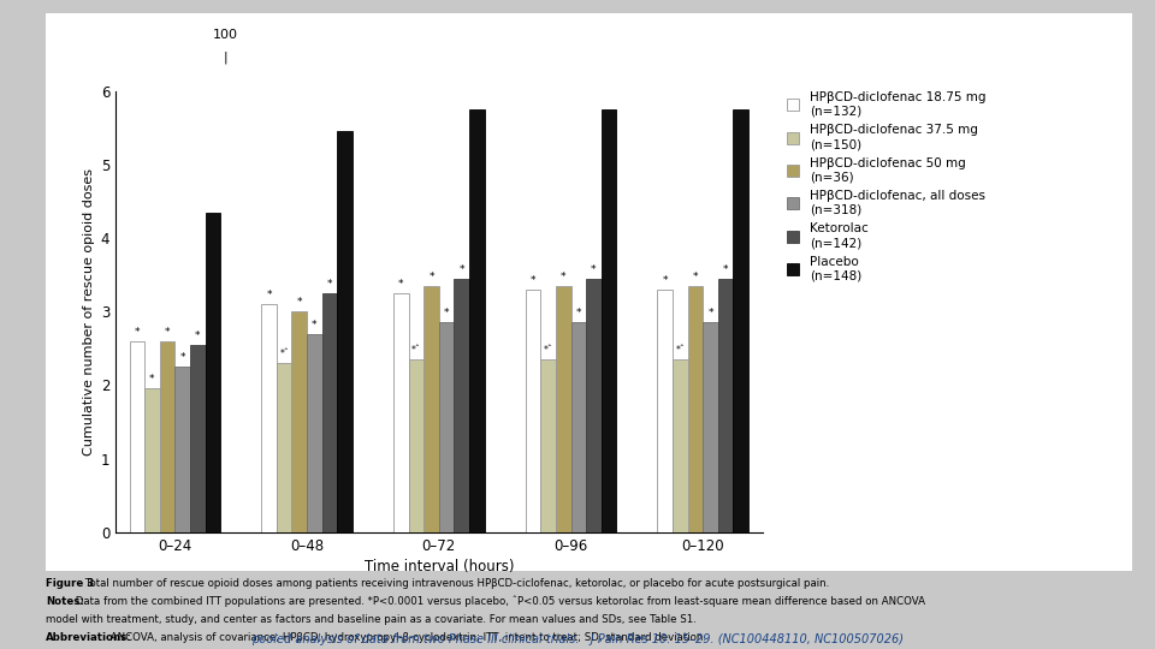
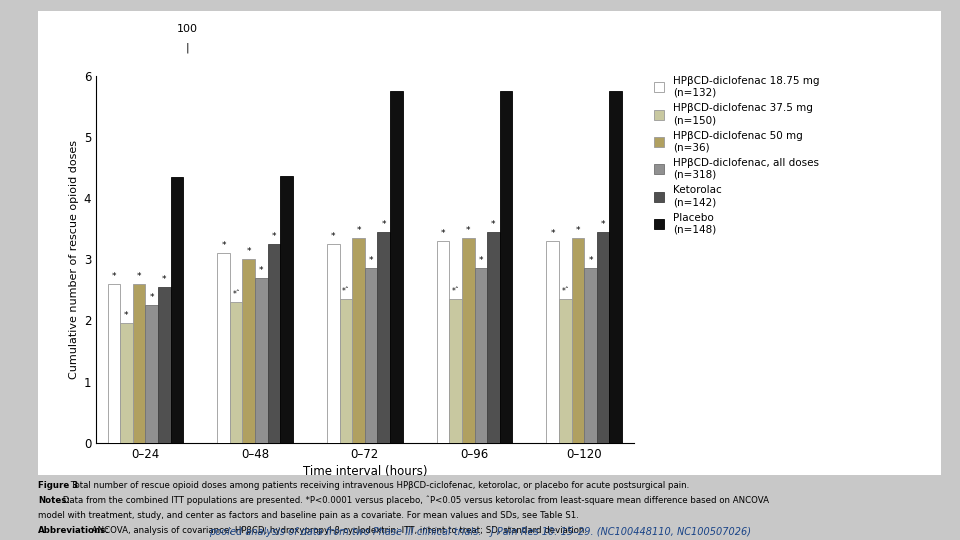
Placebo (n=148)/0–48: 5.45 -> 4.36
